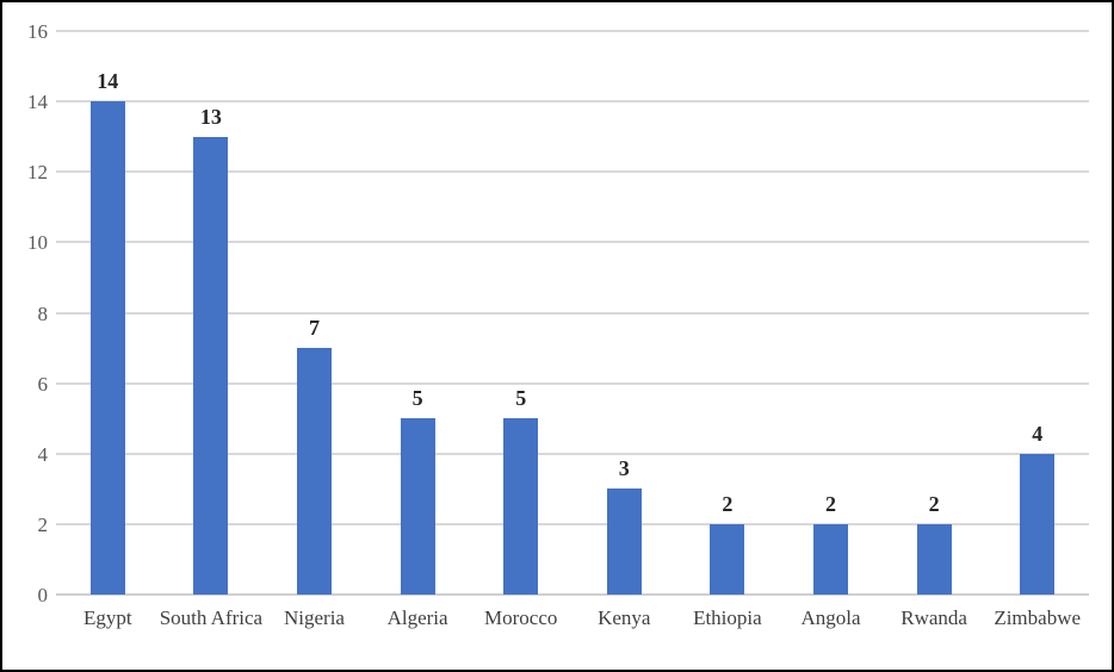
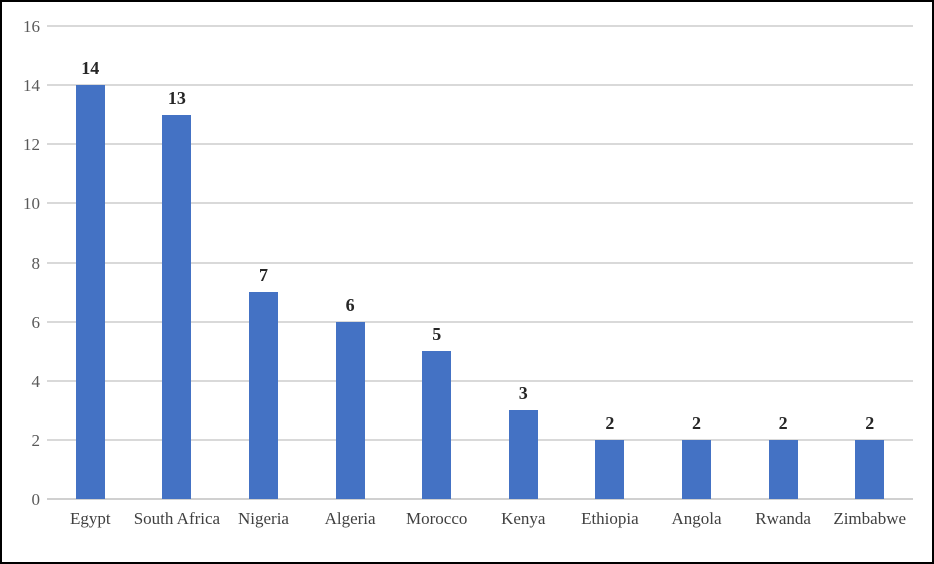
Algeria: 5 -> 6
Zimbabwe: 4 -> 2
